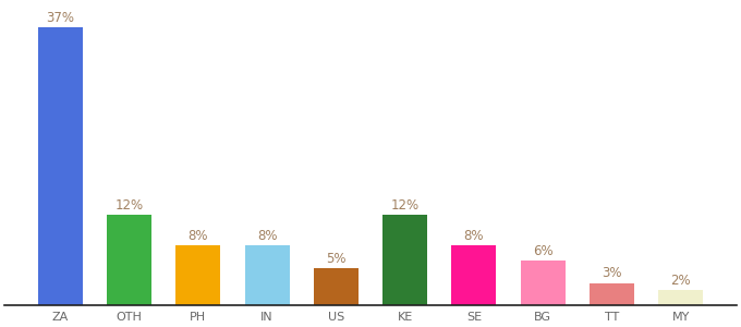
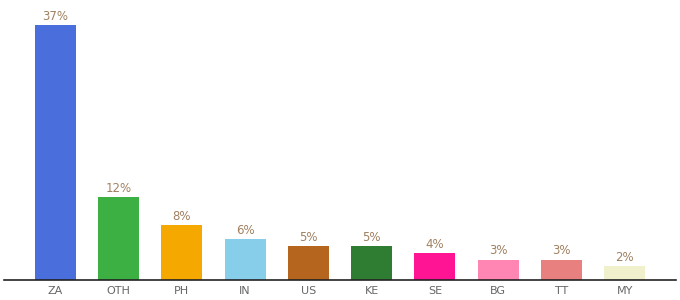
IN: 8% -> 6%
KE: 12% -> 5%
SE: 8% -> 4%
BG: 6% -> 3%
